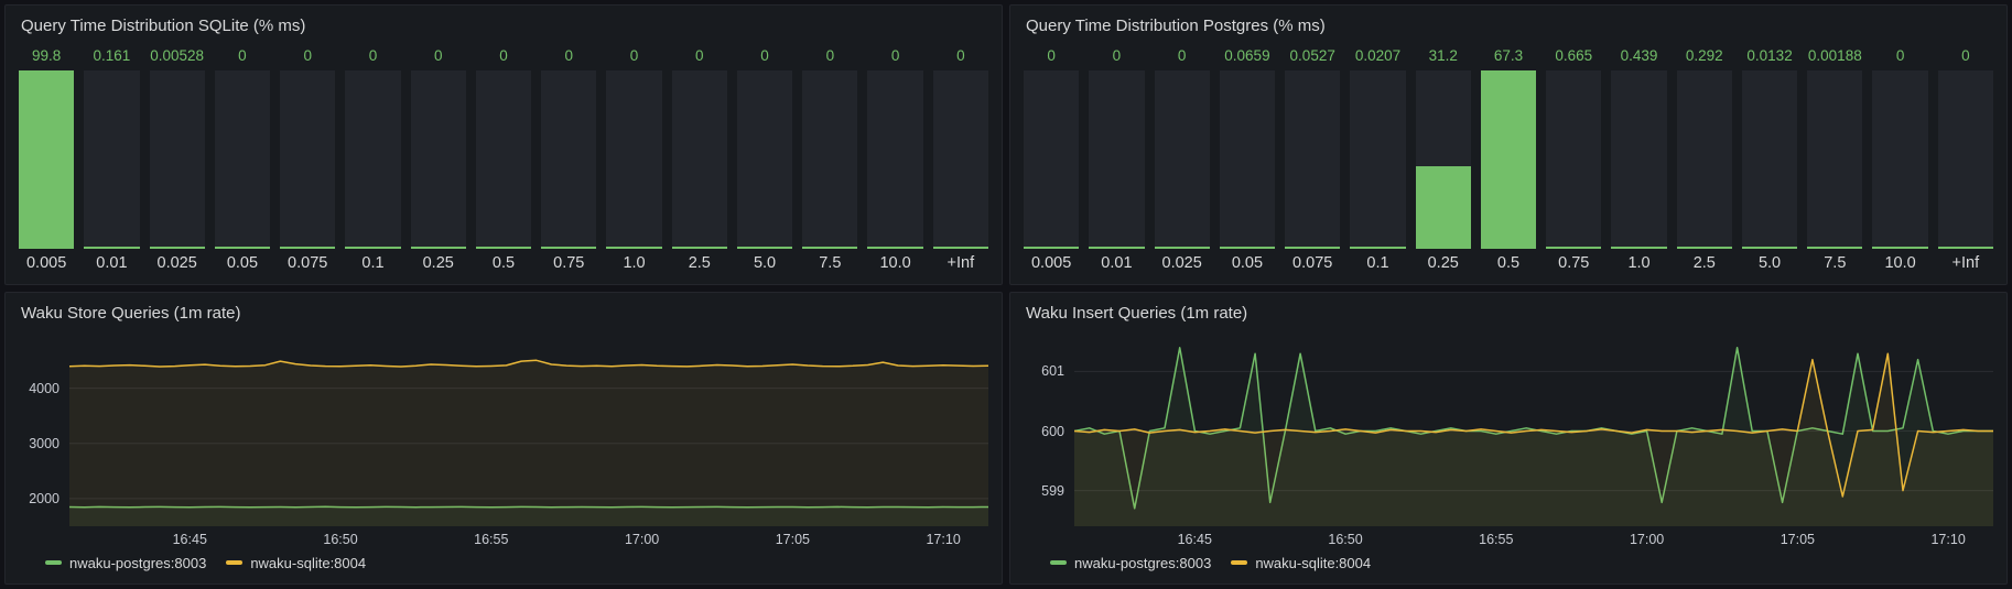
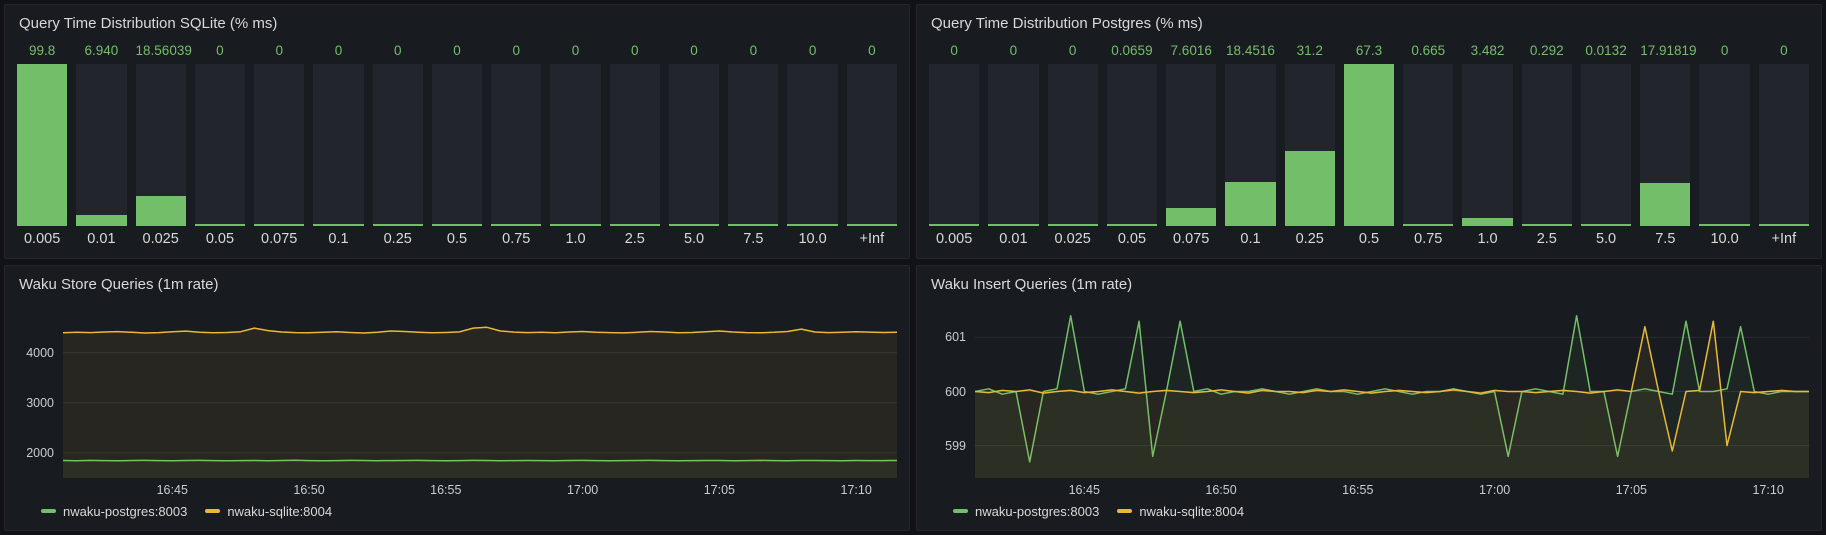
Query Time Distribution SQLite (% ms)/0.01: 0.161 -> 6.940
Query Time Distribution SQLite (% ms)/0.025: 0.00528 -> 18.56039
Query Time Distribution Postgres (% ms)/0.075: 0.0527 -> 7.6016
Query Time Distribution Postgres (% ms)/0.1: 0.0207 -> 18.4516
Query Time Distribution Postgres (% ms)/1.0: 0.439 -> 3.482
Query Time Distribution Postgres (% ms)/7.5: 0.00188 -> 17.91819
